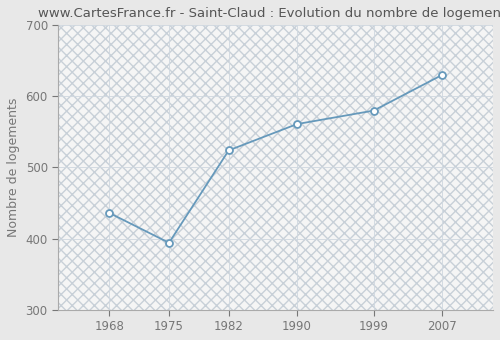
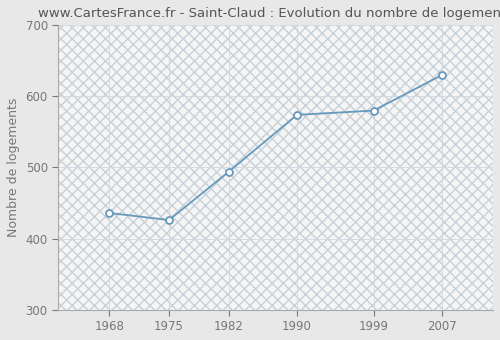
1975: 394 -> 426
1982: 524 -> 494
1990: 561 -> 574
